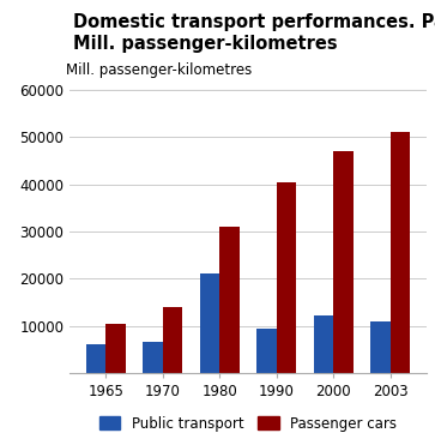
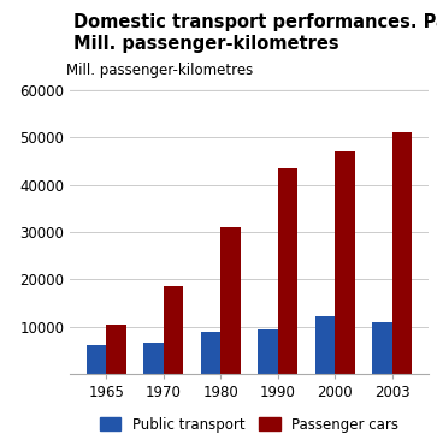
Passenger cars/1970: 14000 -> 18500
Public transport/1980: 21000 -> 9000
Passenger cars/1990: 40500 -> 43500
